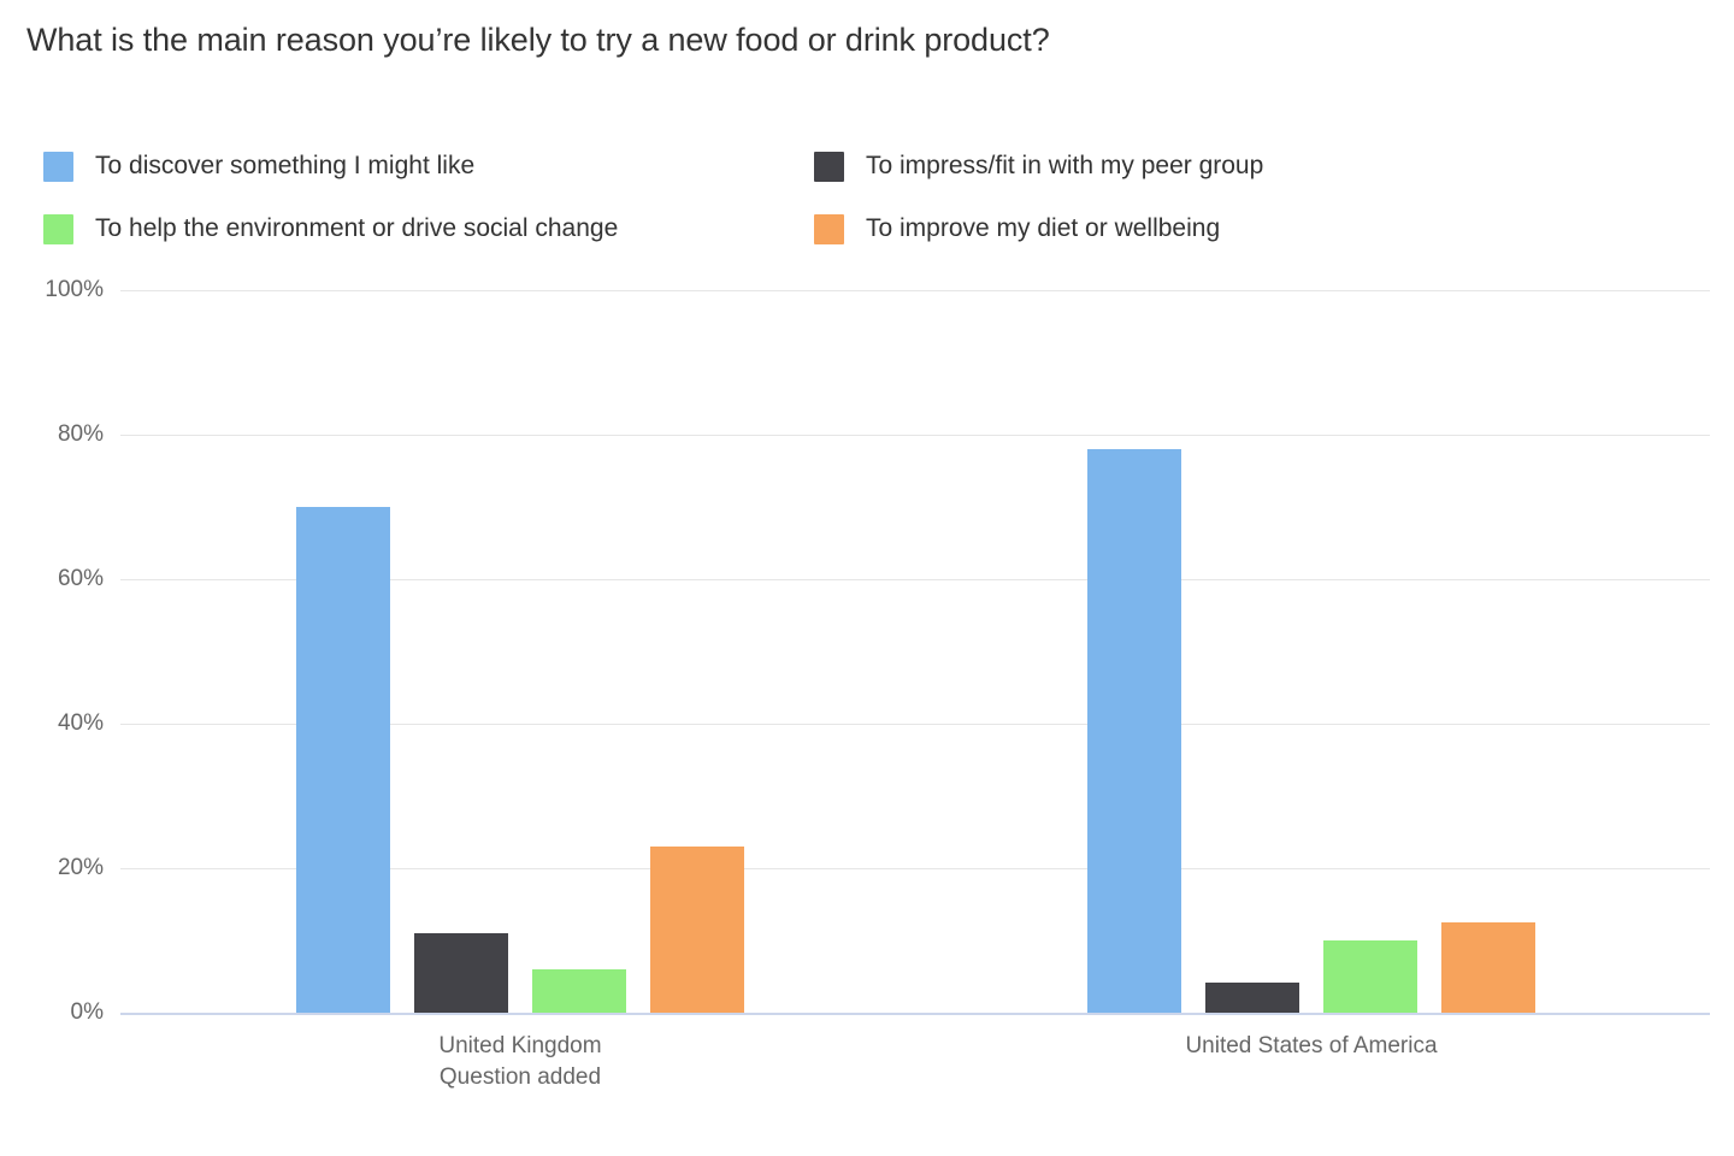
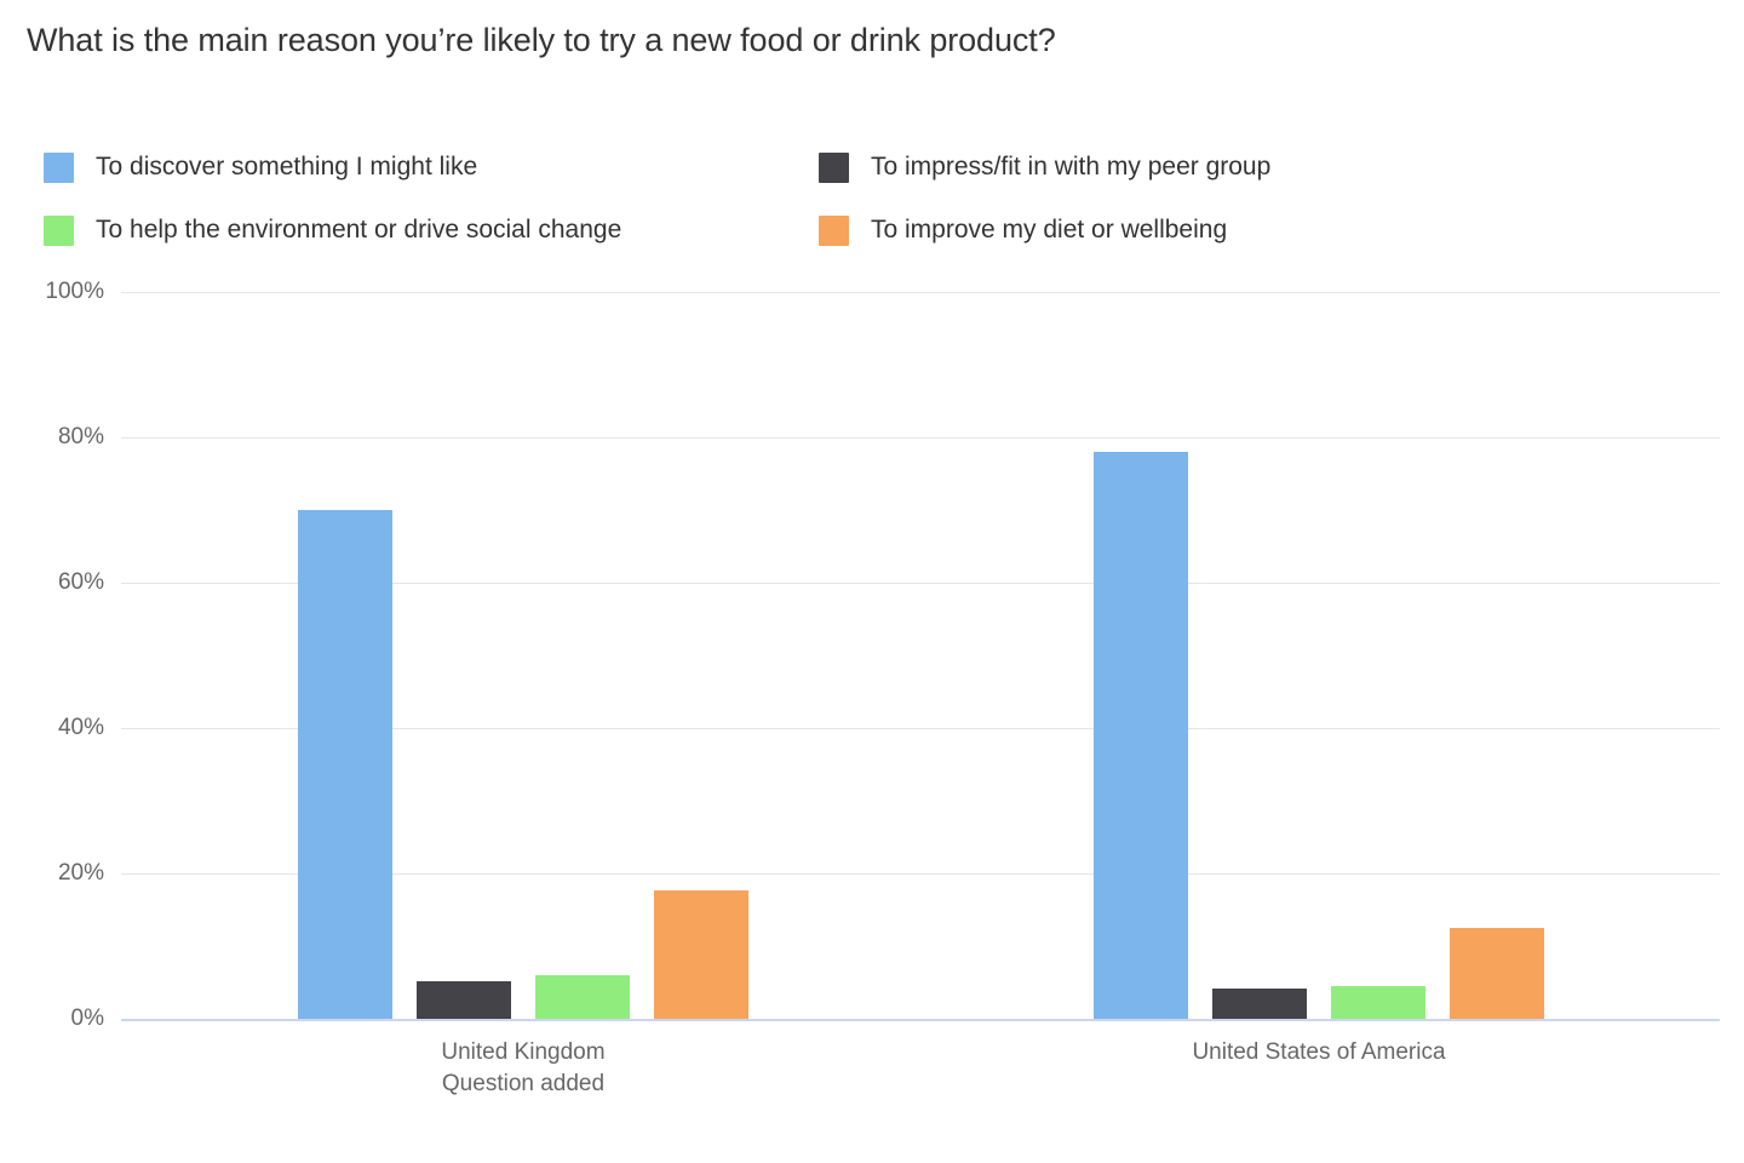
To impress/fit in with my peer group/United Kingdom: 11% -> 5%
To improve my diet or wellbeing/United Kingdom: 23% -> 18%
To help the environment or drive social change/United States of America: 10% -> 4%
